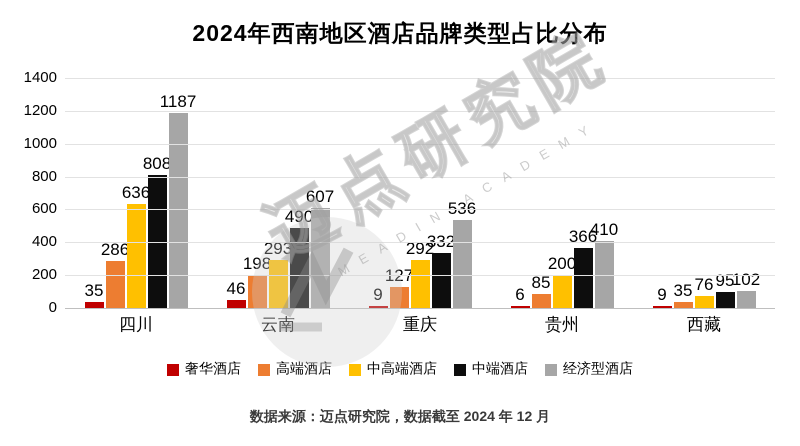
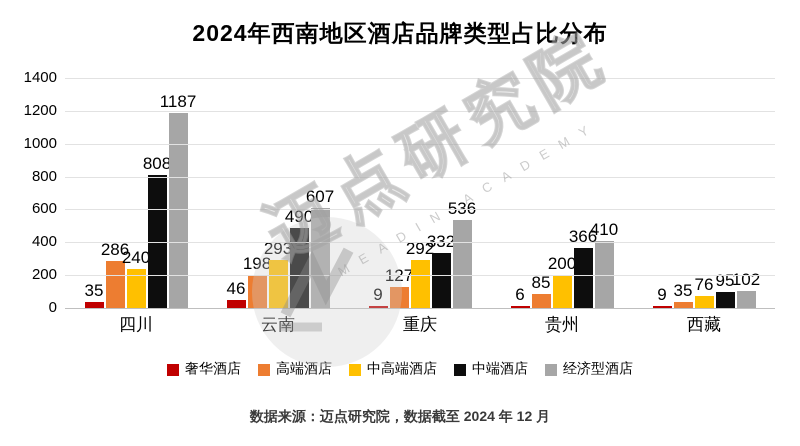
中高端酒店/四川: 636 -> 240
